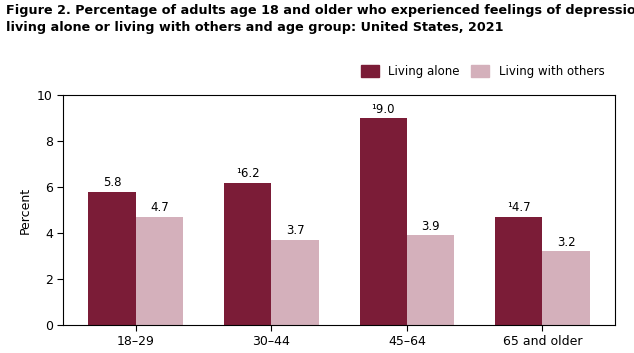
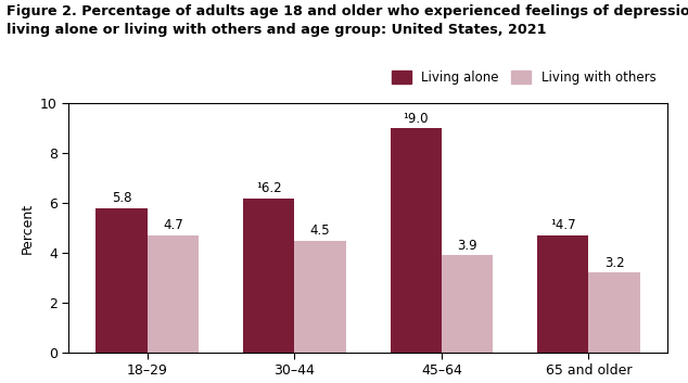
Living with others/30–44: 3.7 -> 4.5
